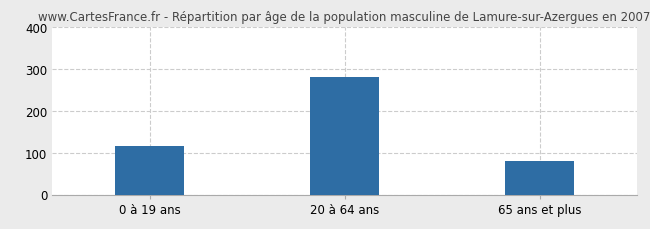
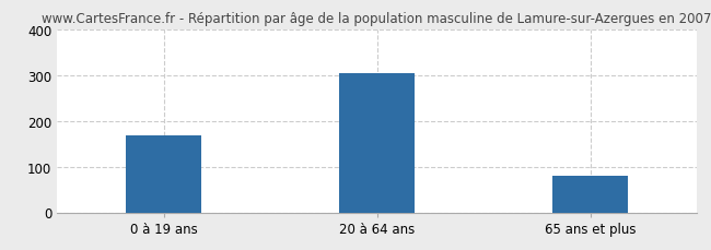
0 à 19 ans: 115 -> 168
20 à 64 ans: 280 -> 303
